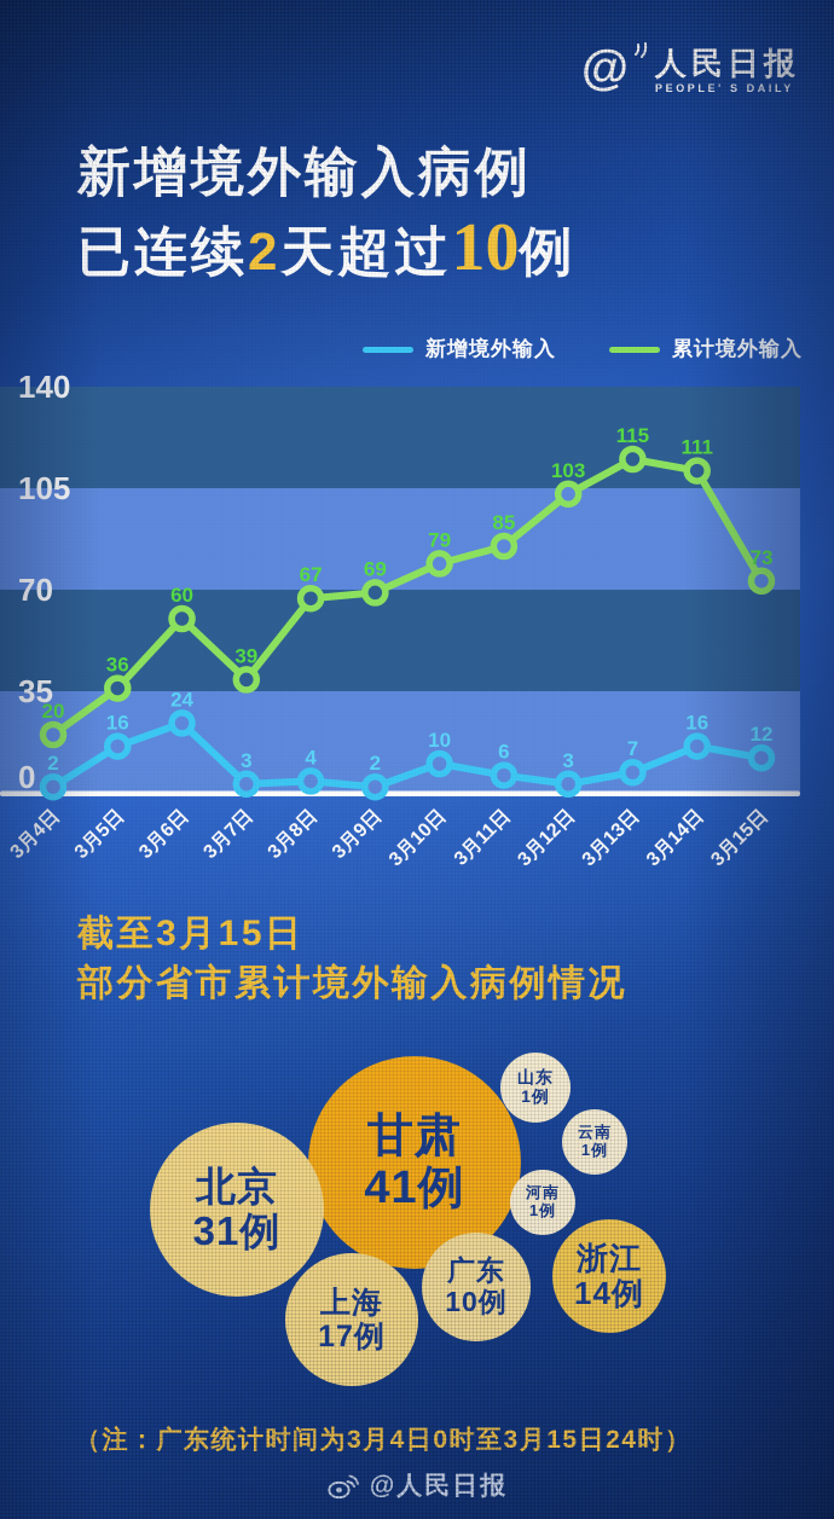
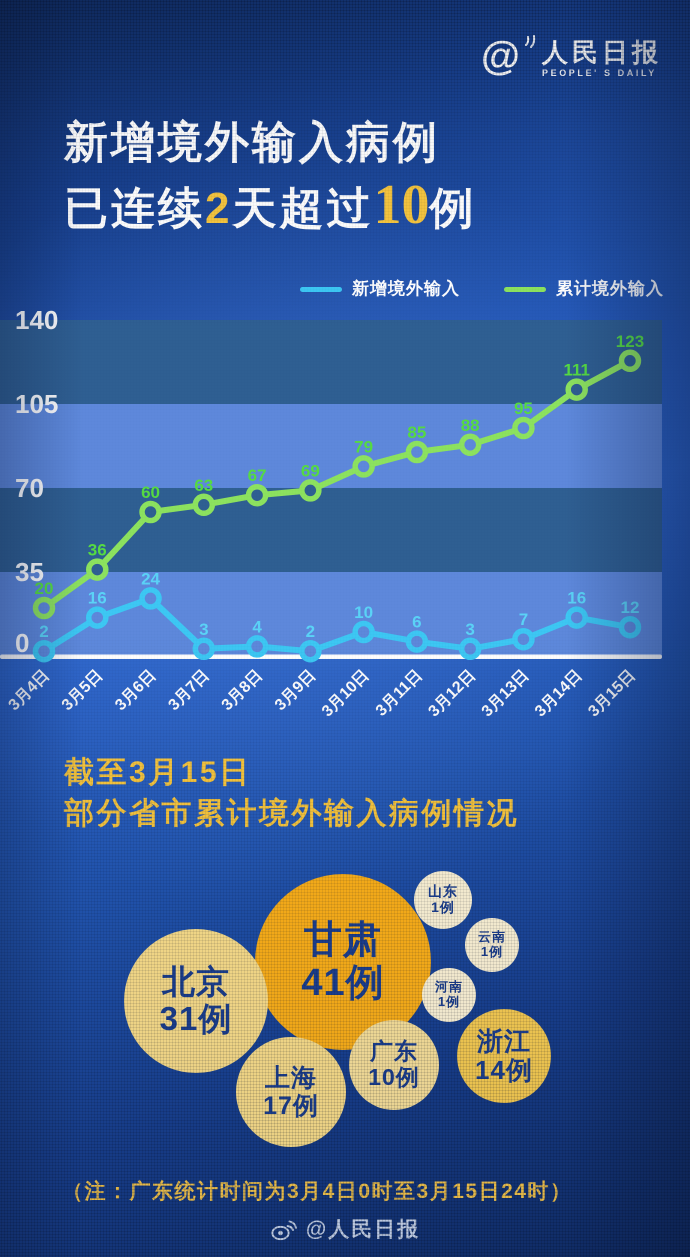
累计境外输入/3月7日: 39 -> 63
累计境外输入/3月12日: 103 -> 88
累计境外输入/3月13日: 115 -> 95
累计境外输入/3月15日: 73 -> 123
